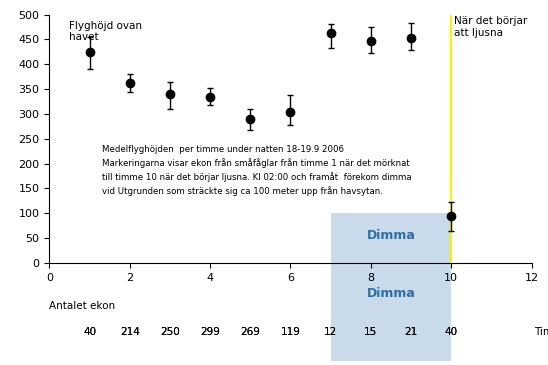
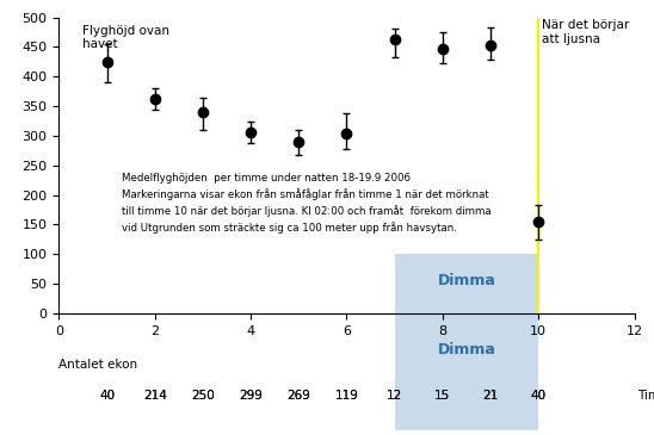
4: 335 -> 305
10: 95 -> 155
